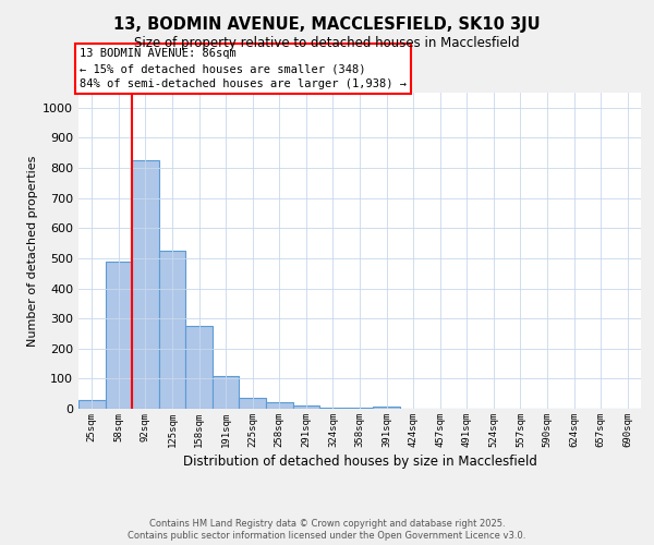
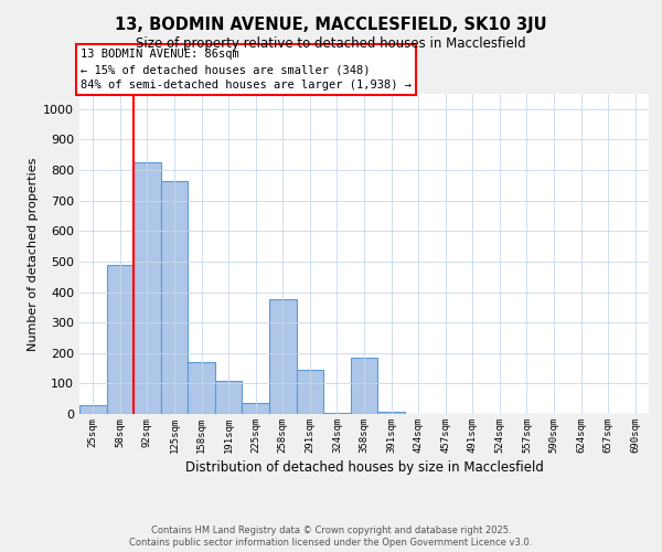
125sqm: 525 -> 765
158sqm: 275 -> 170
258sqm: 22 -> 375
291sqm: 10 -> 145
358sqm: 5 -> 185
